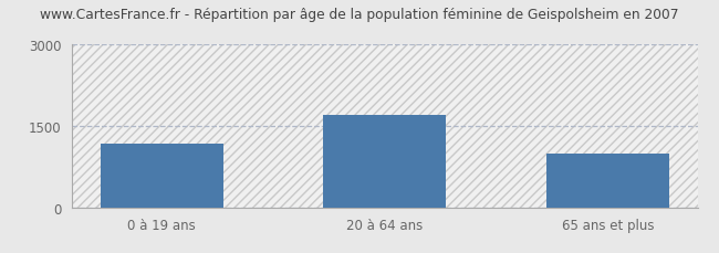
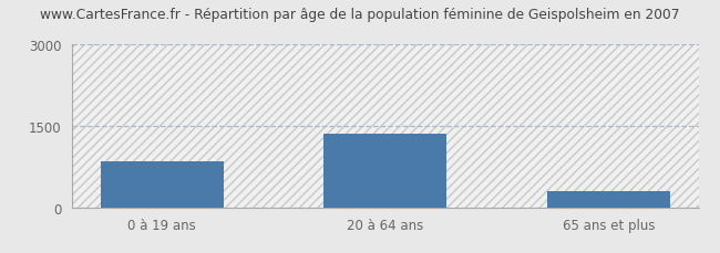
0 à 19 ans: 1180 -> 850
20 à 64 ans: 1700 -> 1350
65 ans et plus: 1000 -> 300
